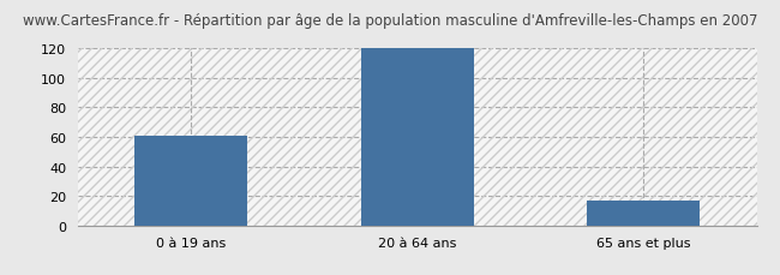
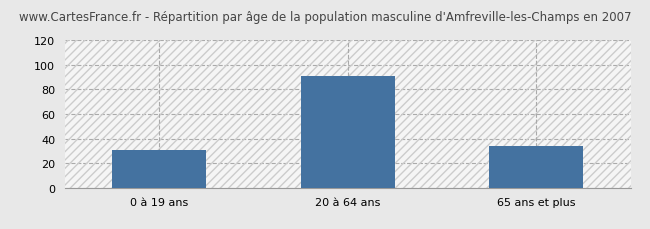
0 à 19 ans: 61 -> 31
20 à 64 ans: 120 -> 91
65 ans et plus: 17 -> 34
